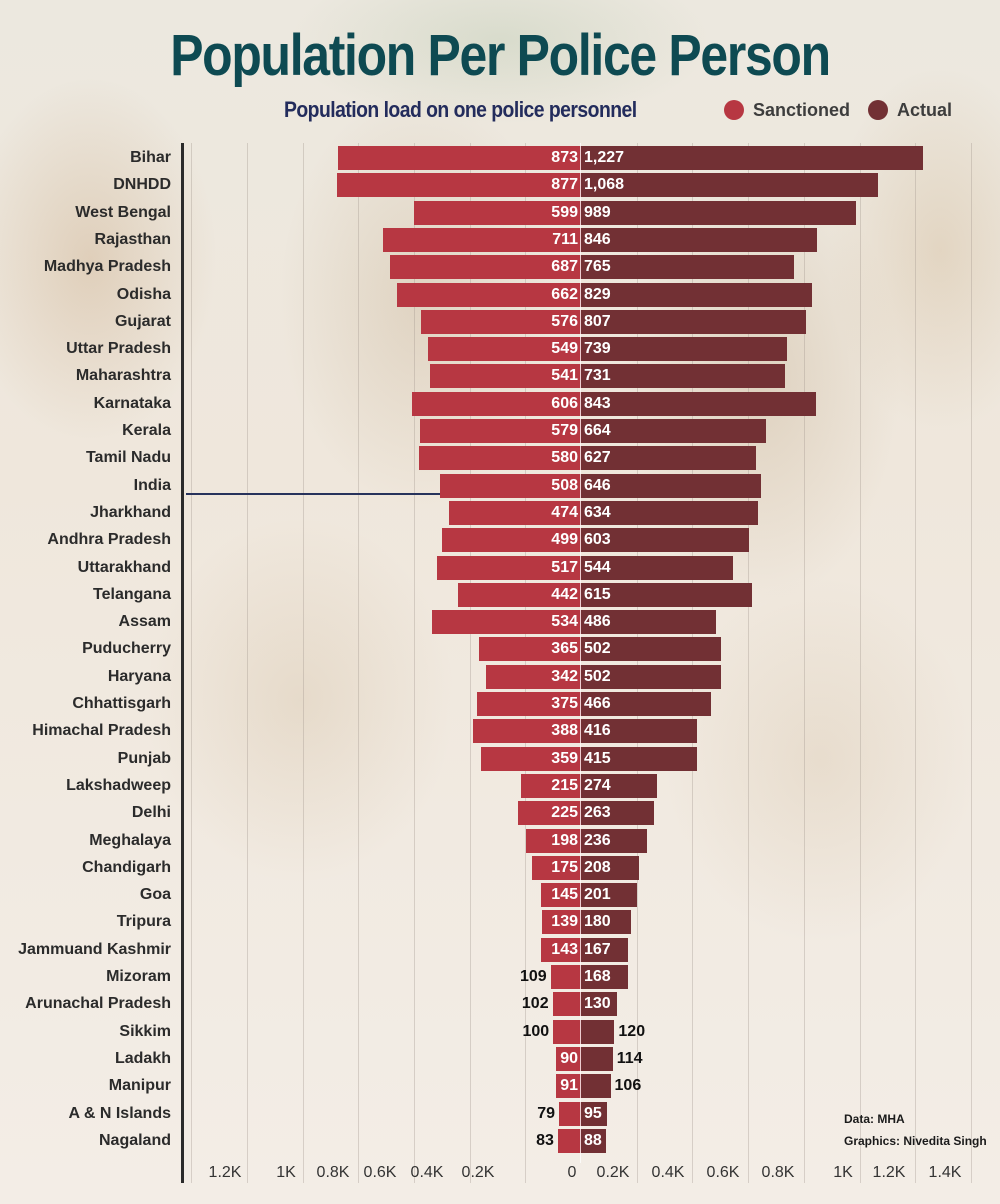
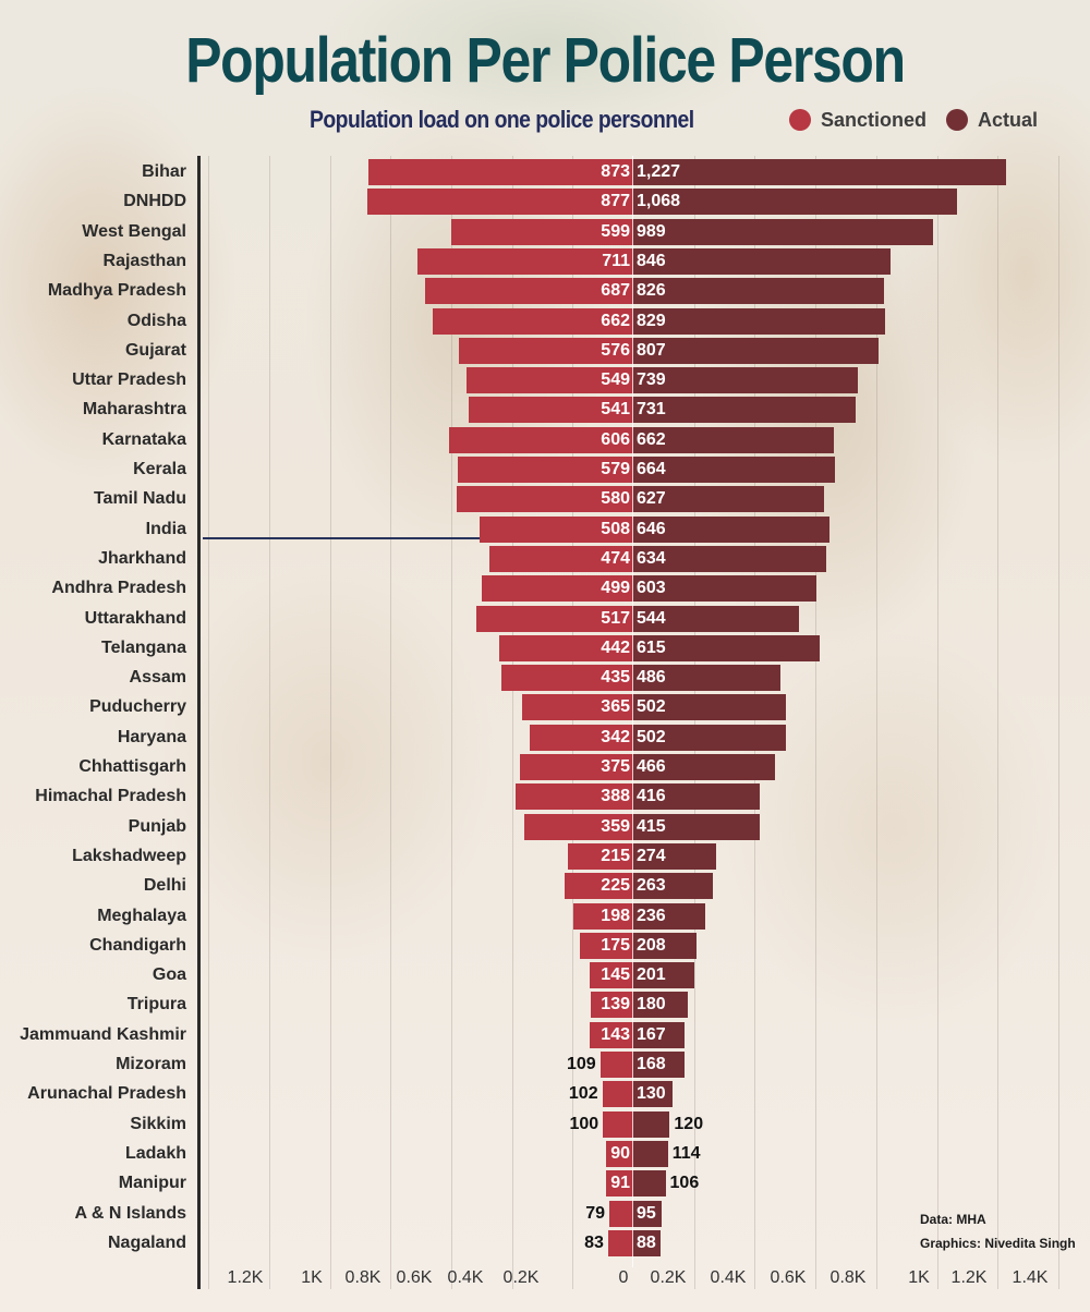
Actual/Madhya Pradesh: 765 -> 826
Actual/Karnataka: 843 -> 662
Sanctioned/Assam: 534 -> 435
